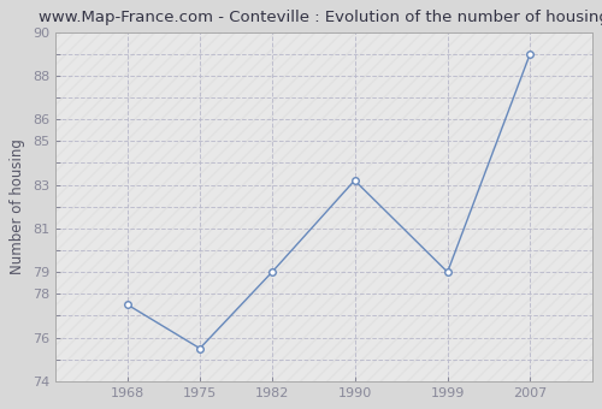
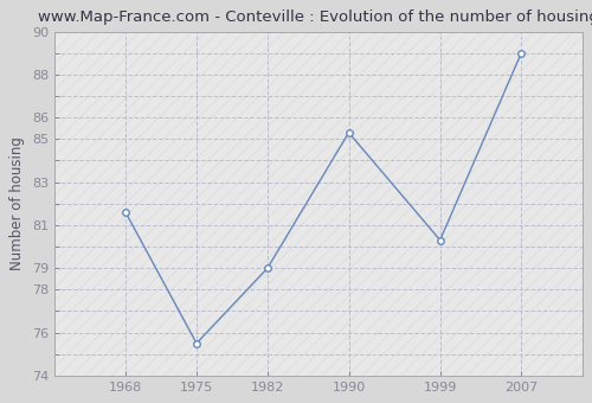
1968: 77.5 -> 81.6
1990: 83.2 -> 85.3
1999: 79.0 -> 80.3
